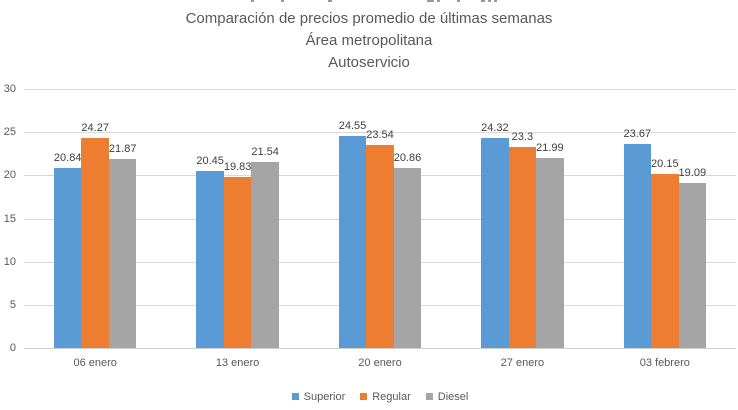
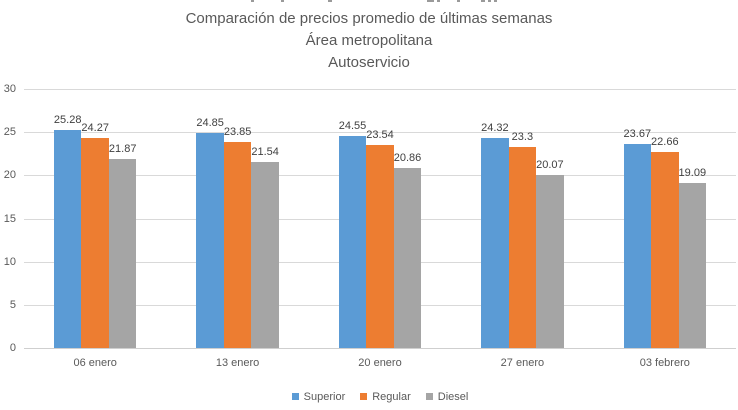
Superior/06 enero: 20.84 -> 25.28
Superior/13 enero: 20.45 -> 24.85
Regular/13 enero: 19.83 -> 23.85
Diesel/27 enero: 21.99 -> 20.07
Regular/03 febrero: 20.15 -> 22.66
